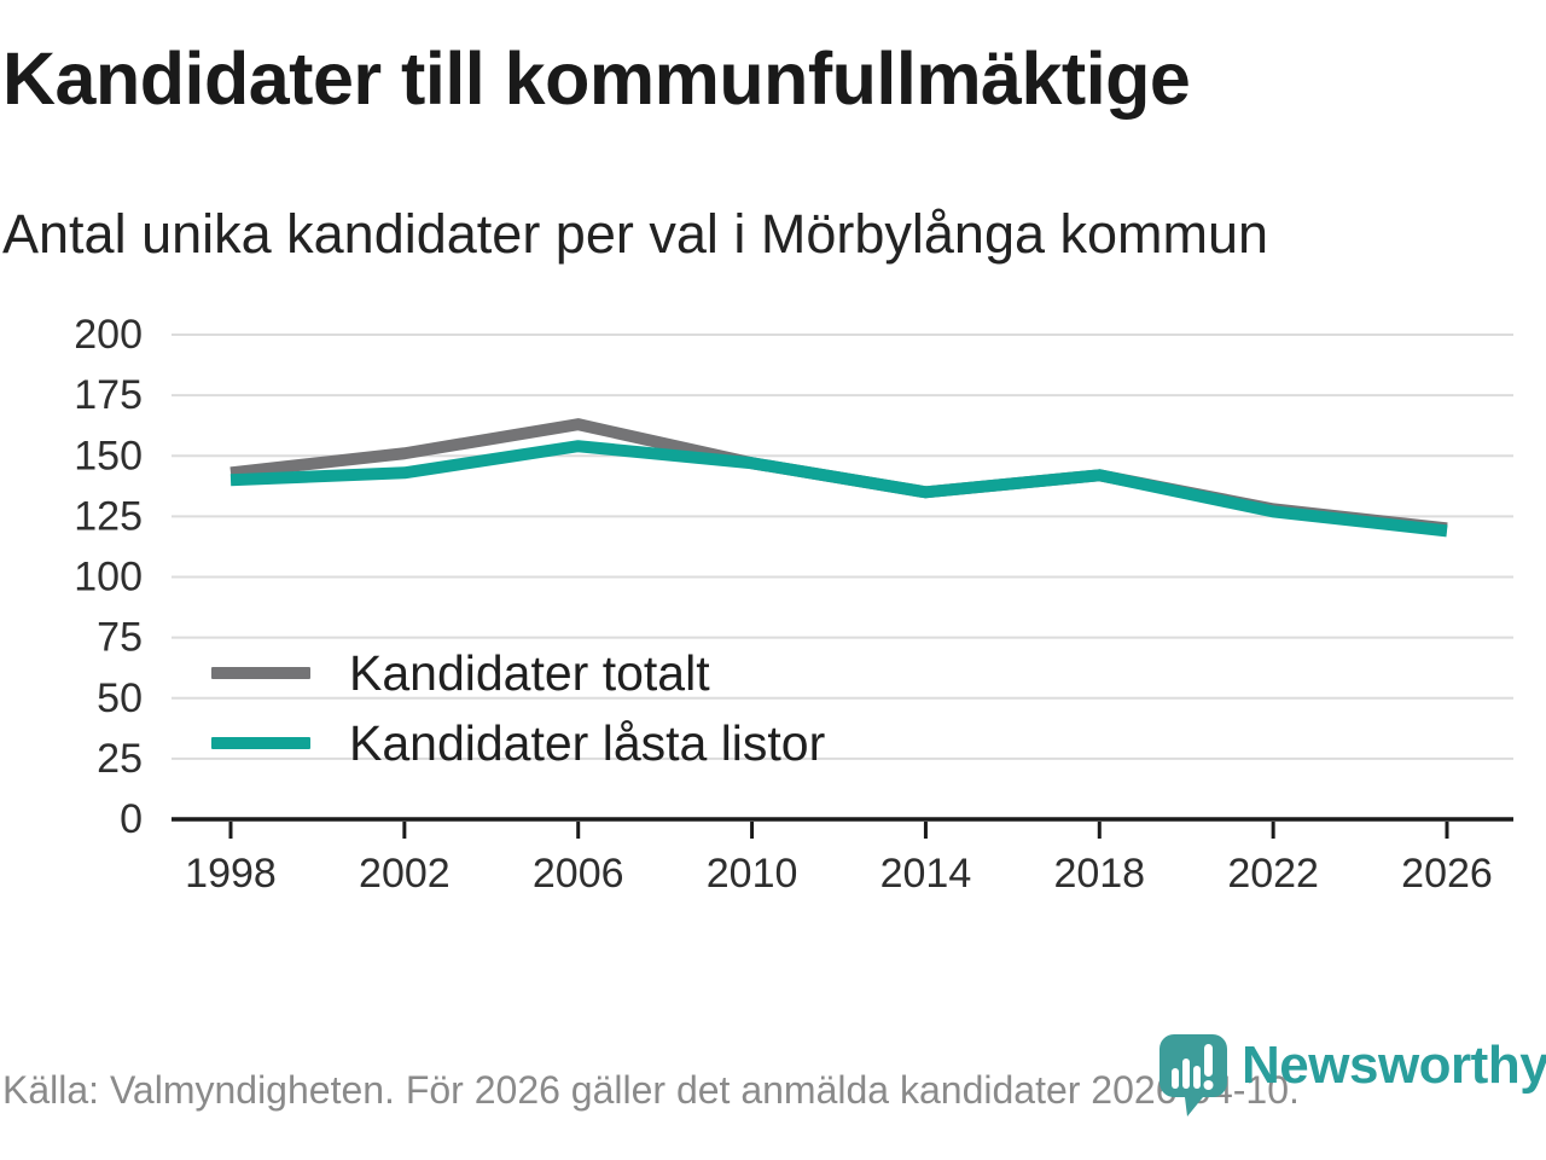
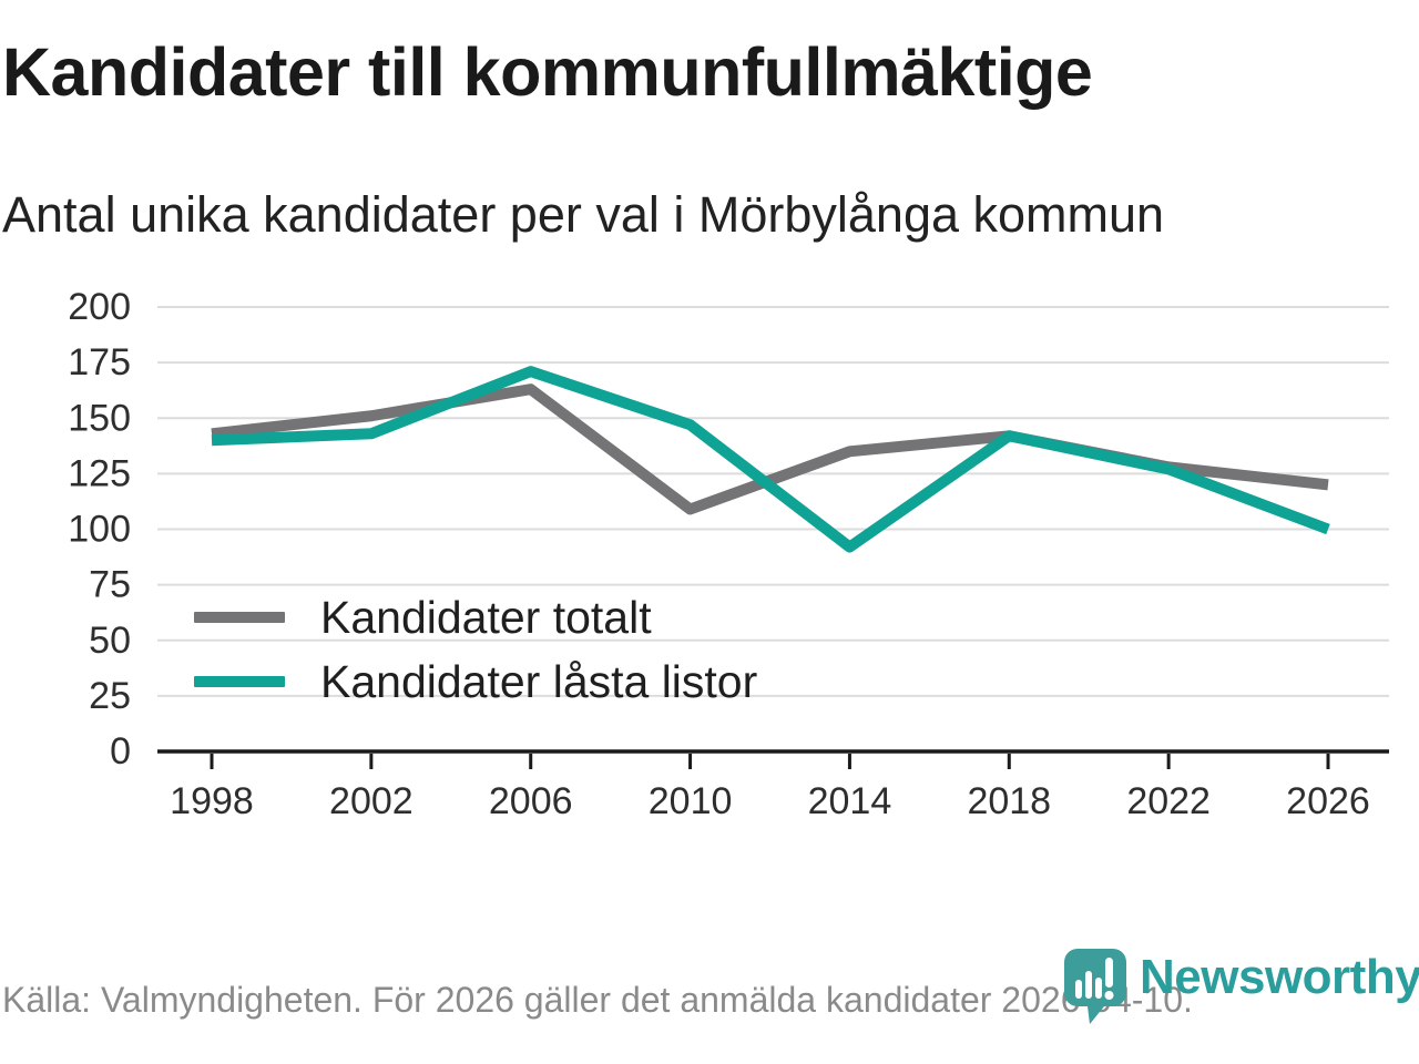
Kandidater låsta listor/2006: 154 -> 171
Kandidater totalt/2010: 147 -> 109
Kandidater låsta listor/2014: 135 -> 92
Kandidater låsta listor/2026: 119 -> 100
